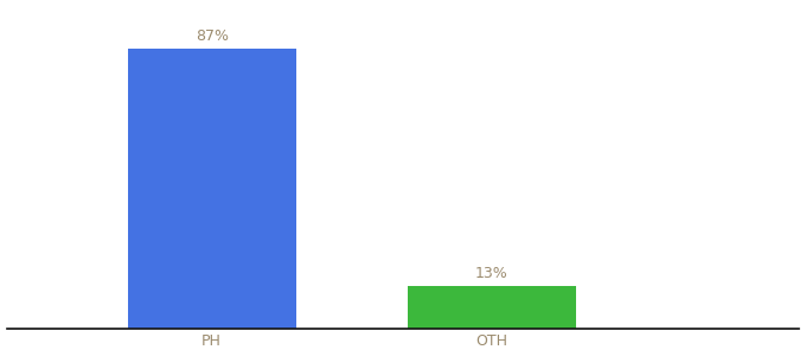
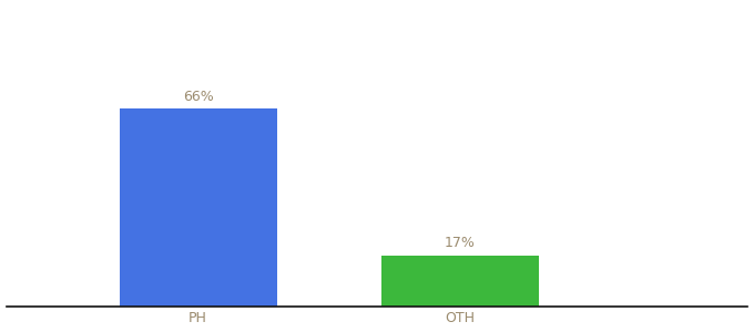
PH: 87% -> 66%
OTH: 13% -> 17%
